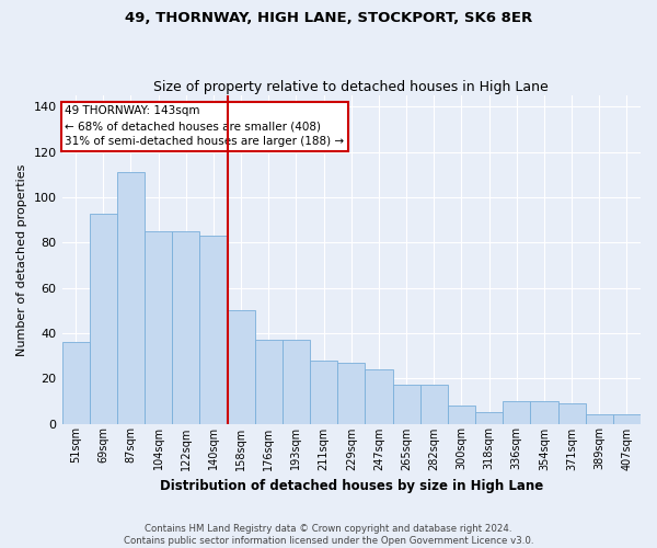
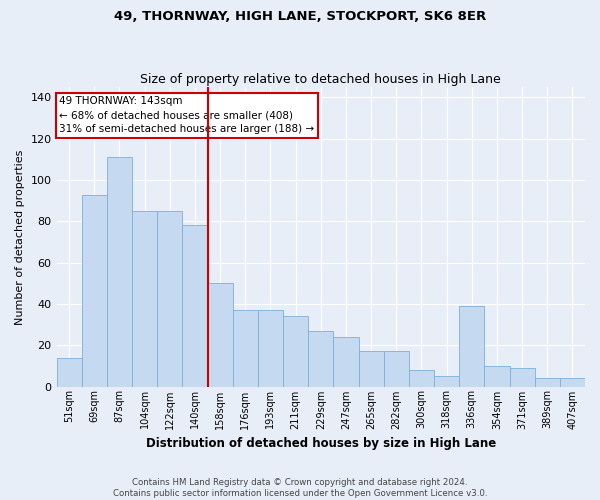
51sqm: 36 -> 14
140sqm: 83 -> 78
211sqm: 28 -> 34
336sqm: 10 -> 39
